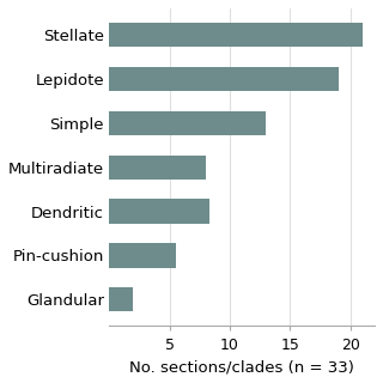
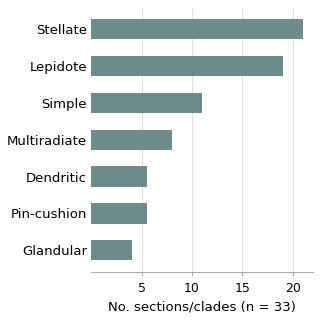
Simple: 13.0 -> 11.0
Dendritic: 8.3 -> 5.5
Glandular: 2.0 -> 4.0
